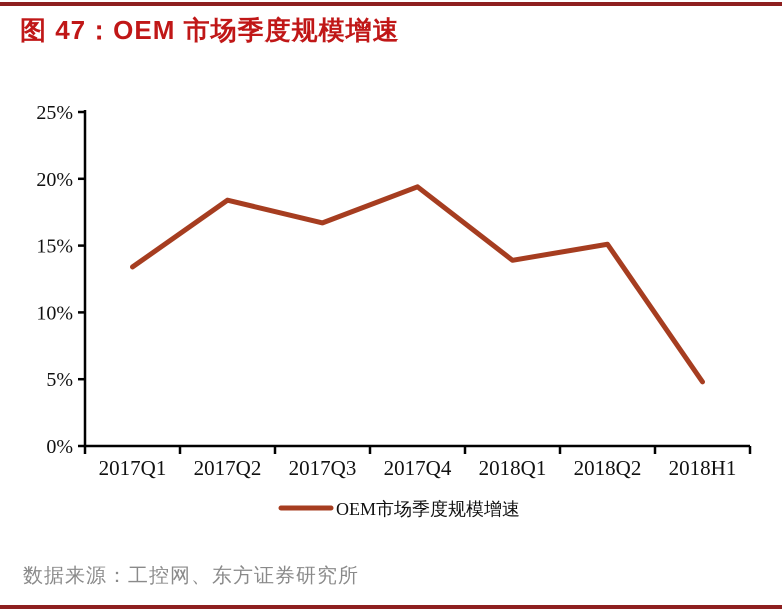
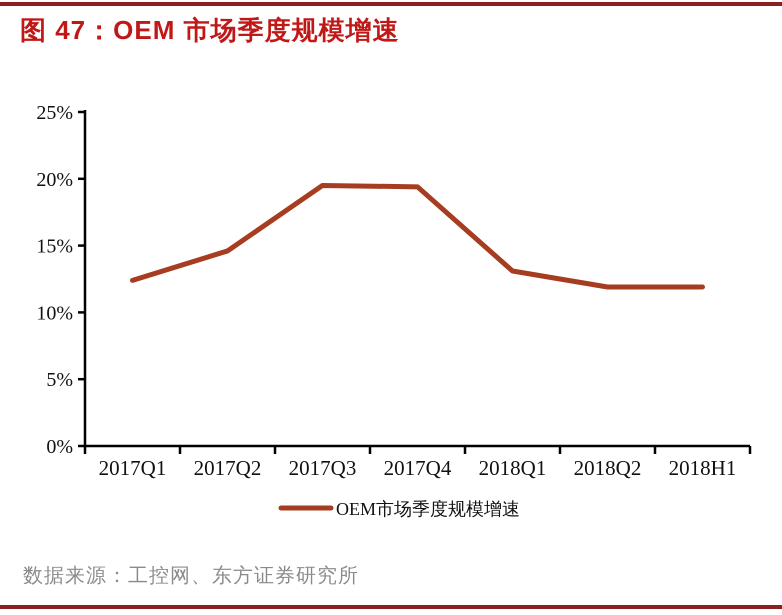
2017Q1: 13.4% -> 12.4%
2017Q2: 18.4% -> 14.6%
2017Q3: 16.7% -> 19.5%
2018Q1: 13.9% -> 13.1%
2018Q2: 15.1% -> 11.9%
2018H1: 4.8% -> 11.9%
